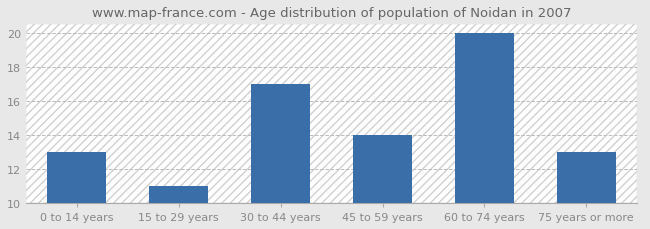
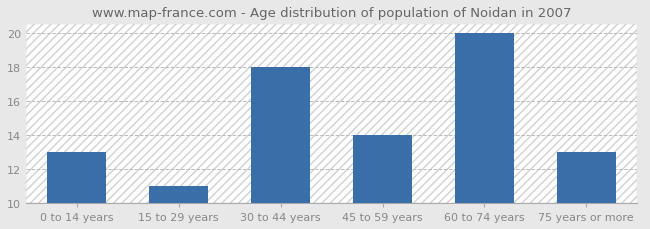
30 to 44 years: 17 -> 18
